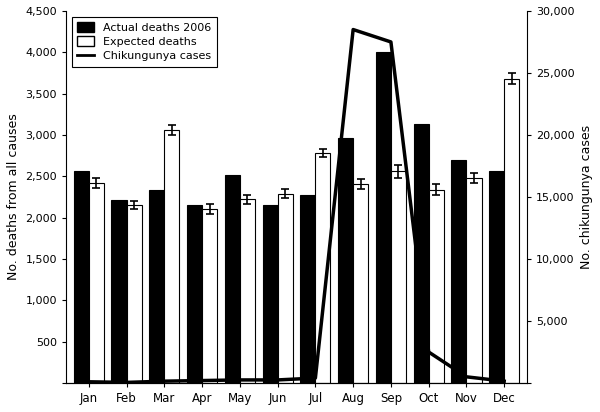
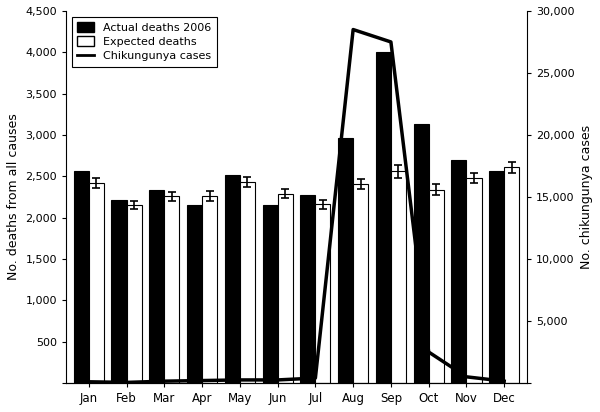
Expected deaths/Mar: 3,060 -> 2,260
Expected deaths/Apr: 2,100 -> 2,260
Expected deaths/May: 2,220 -> 2,430
Expected deaths/Jul: 2,780 -> 2,160
Expected deaths/Dec: 3,680 -> 2,610
